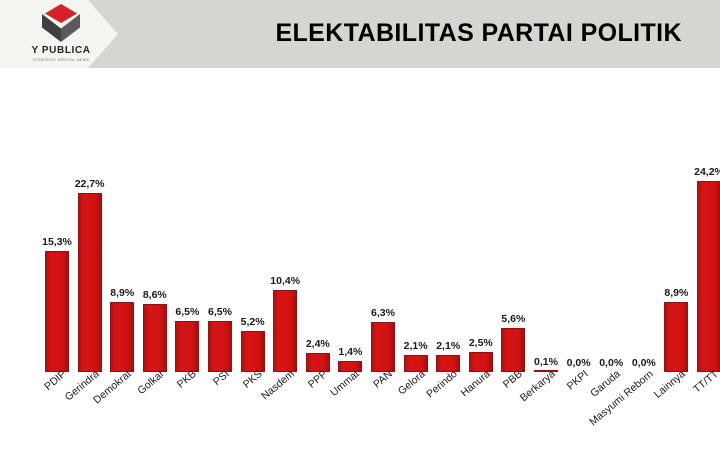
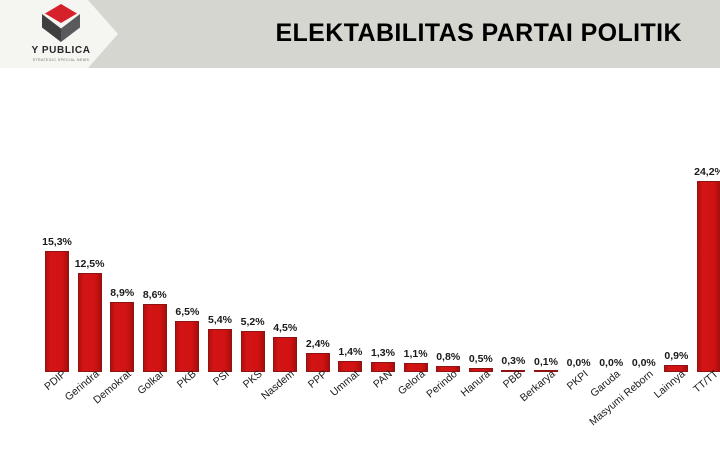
Gerindra: 22,7% -> 12,5%
PSI: 6,5% -> 5,4%
Nasdem: 10,4% -> 4,5%
PAN: 6,3% -> 1,3%
Gelora: 2,1% -> 1,1%
Perindo: 2,1% -> 0,8%
Hanura: 2,5% -> 0,5%
PBB: 5,6% -> 0,3%
Lainnya: 8,9% -> 0,9%
